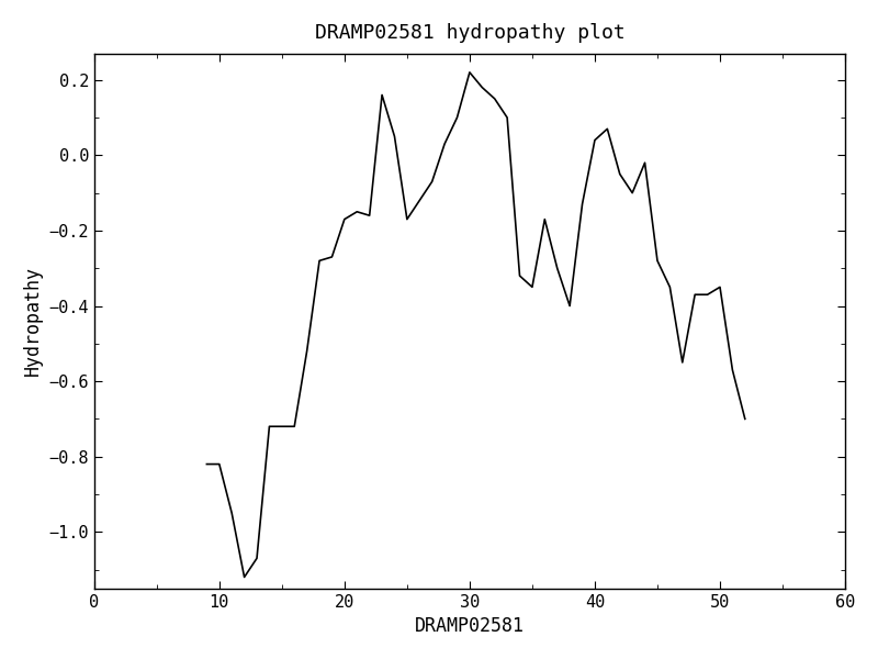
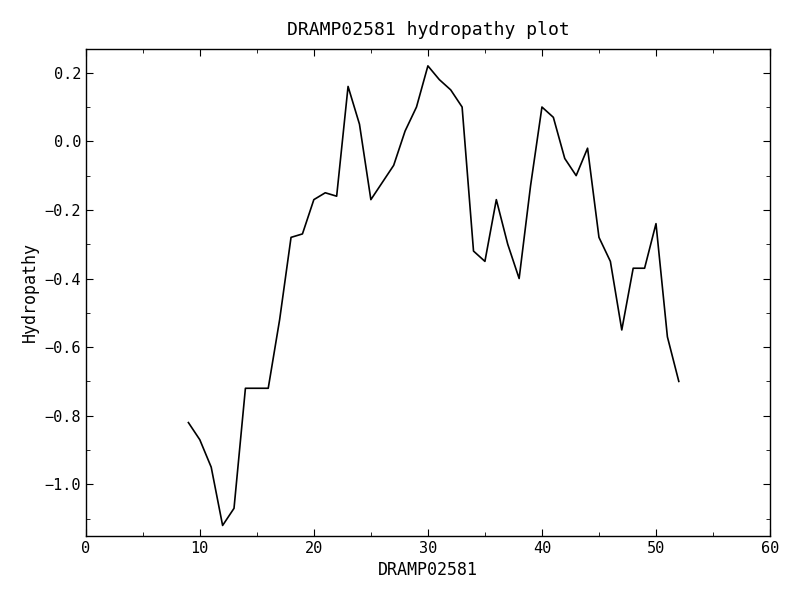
10: -0.82 -> -0.87
40: 0.04 -> 0.10
50: -0.35 -> -0.24
